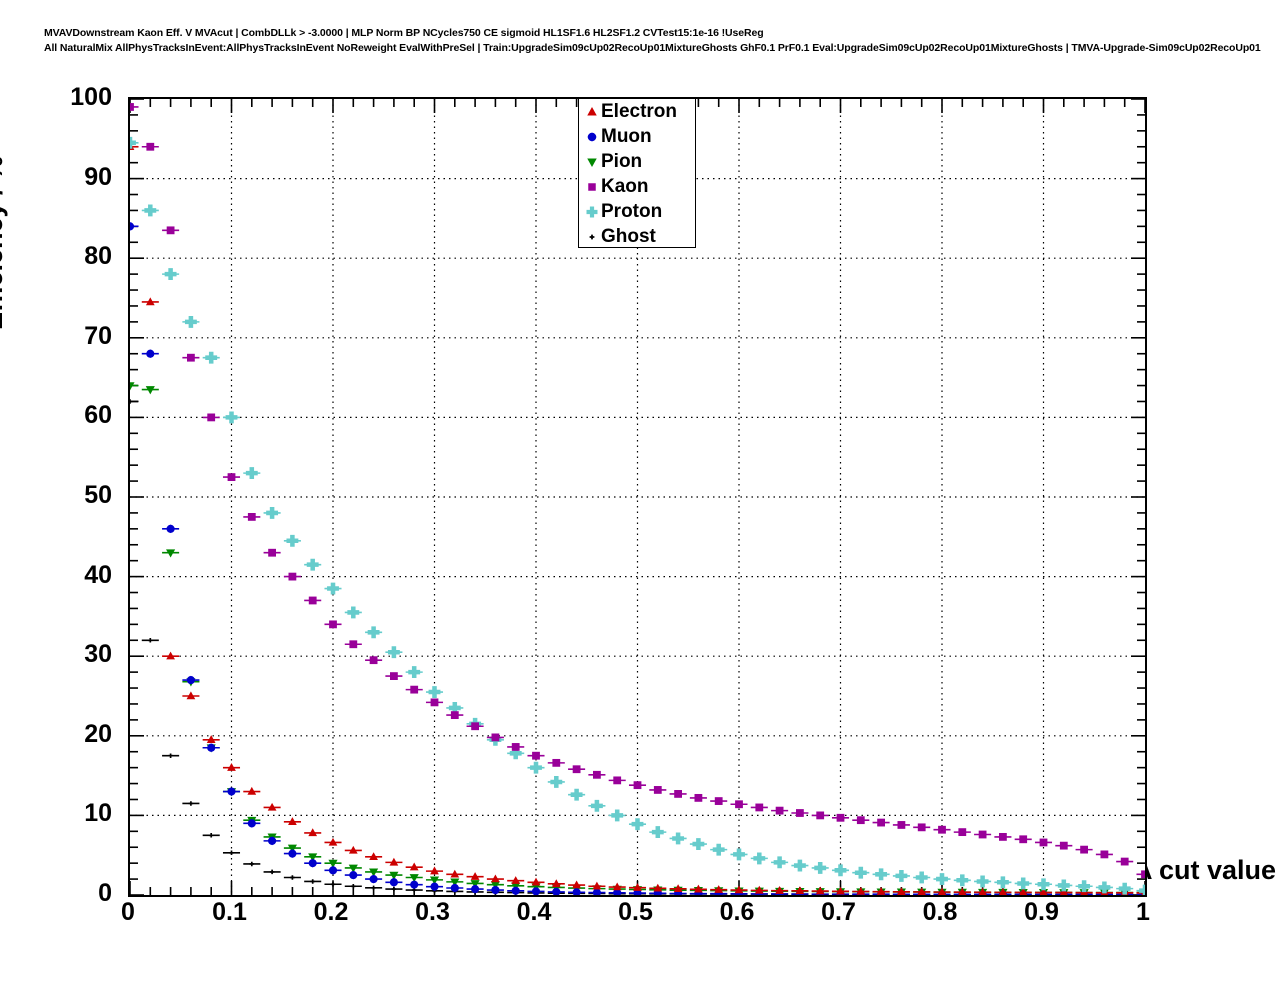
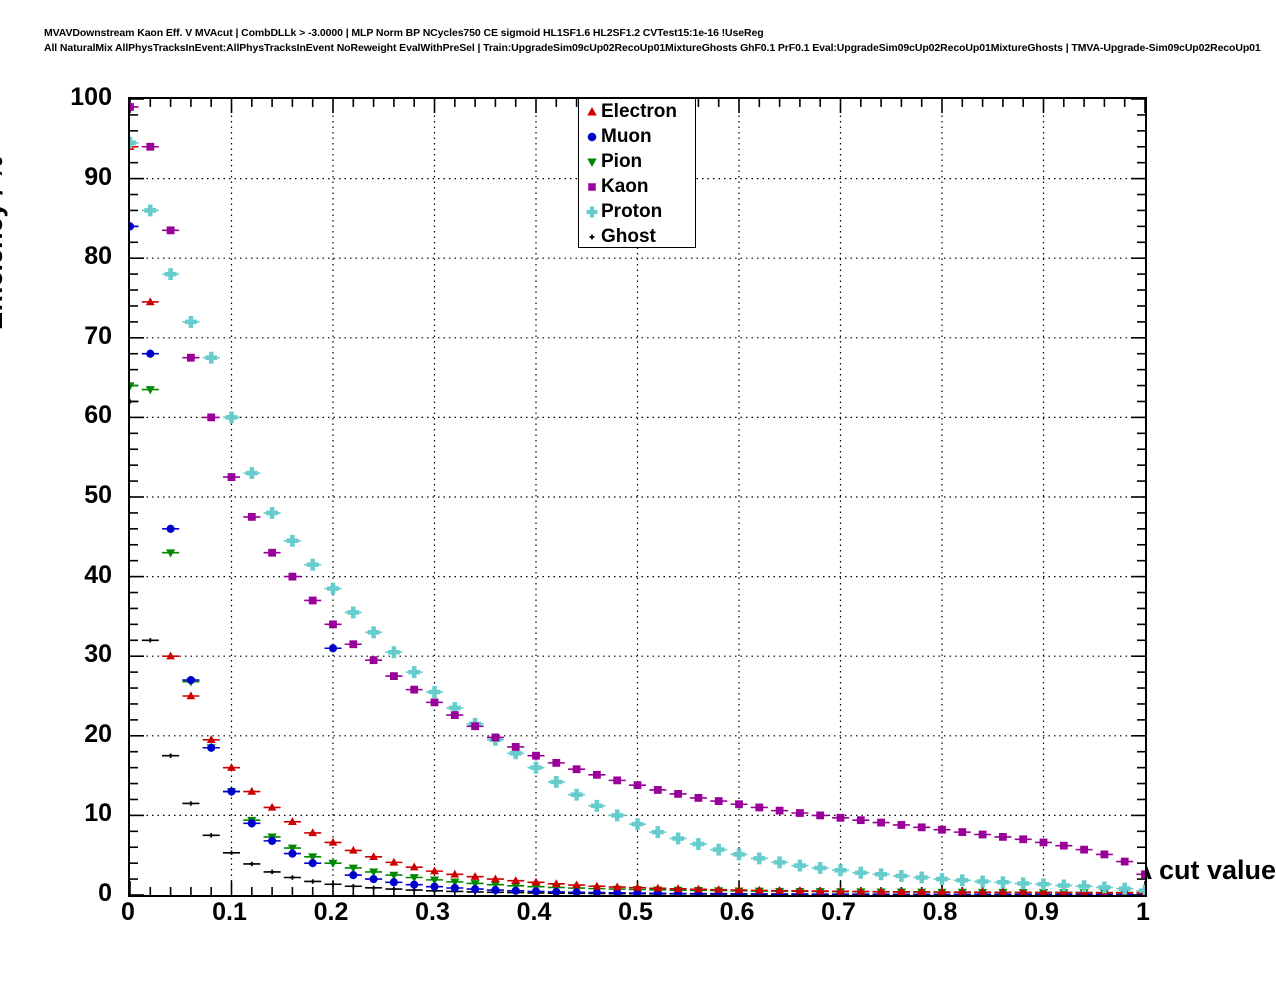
Muon/0.2: 3 -> 31
